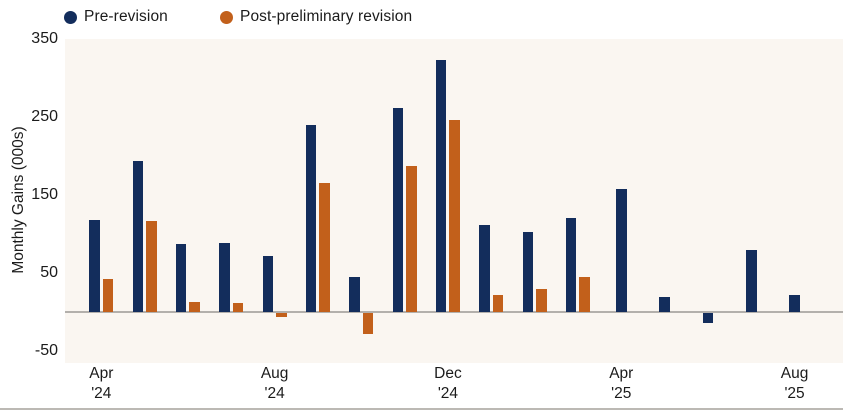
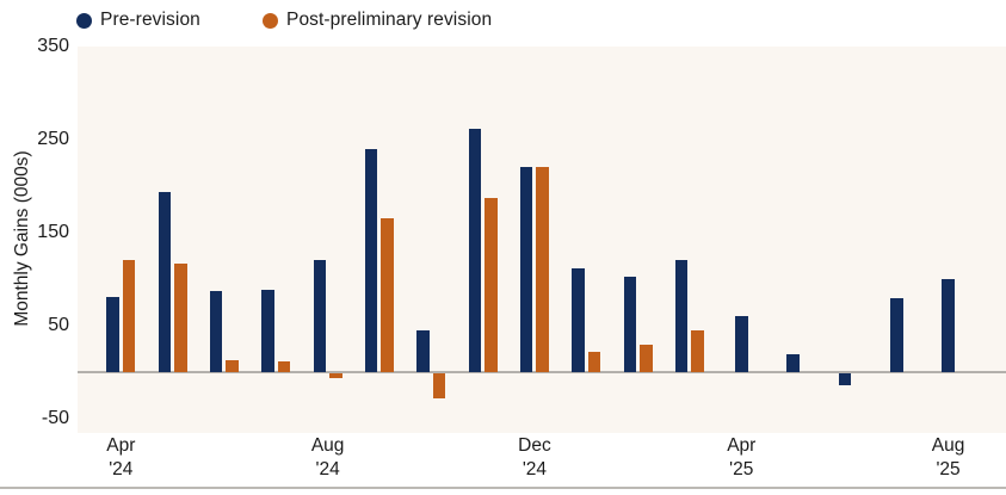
Pre-revision/Apr '24: 120 -> 80
Post-preliminary revision/Apr '24: 40 -> 120
Pre-revision/Aug '24: 70 -> 120
Pre-revision/Dec '24: 320 -> 220
Post-preliminary revision/Dec '24: 250 -> 220
Pre-revision/Apr '25: 160 -> 60
Pre-revision/Aug '25: 20 -> 100
